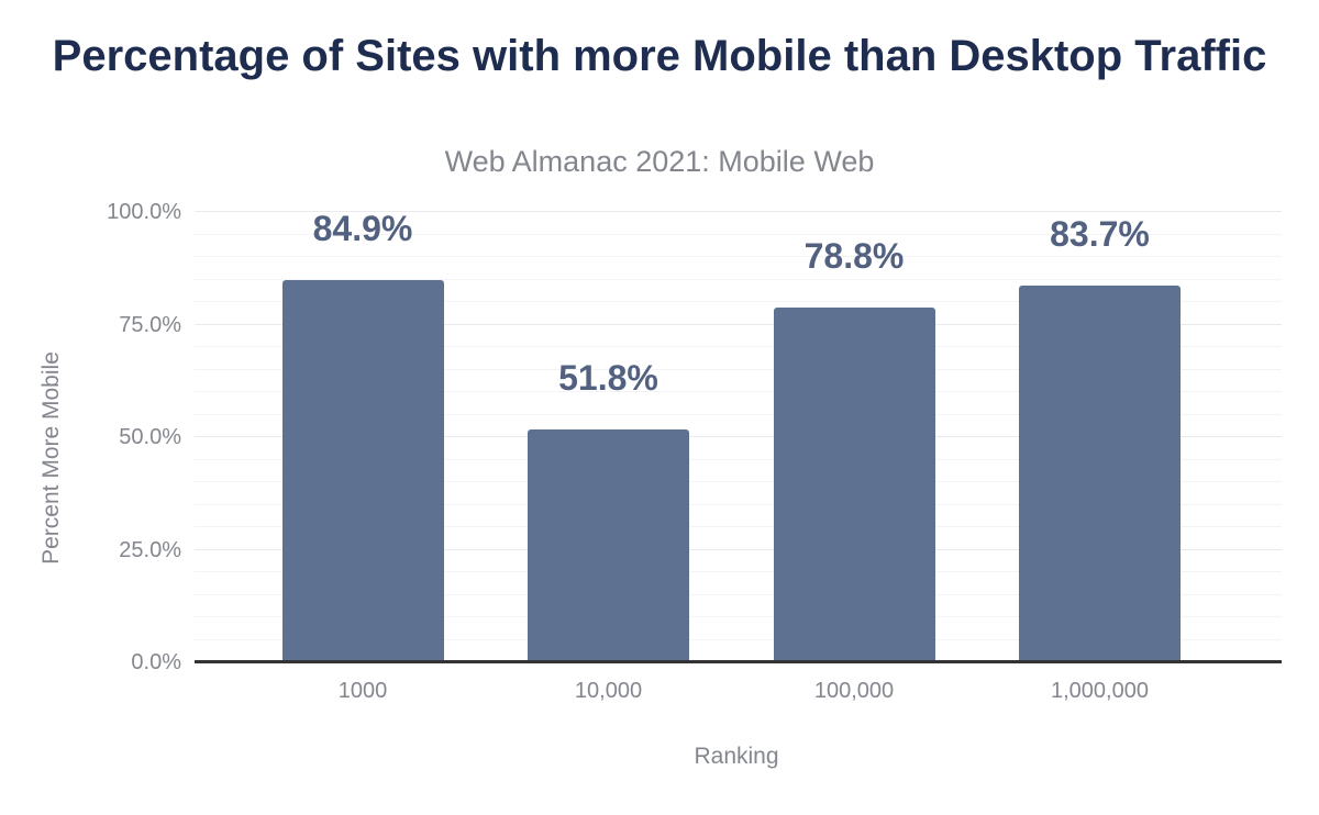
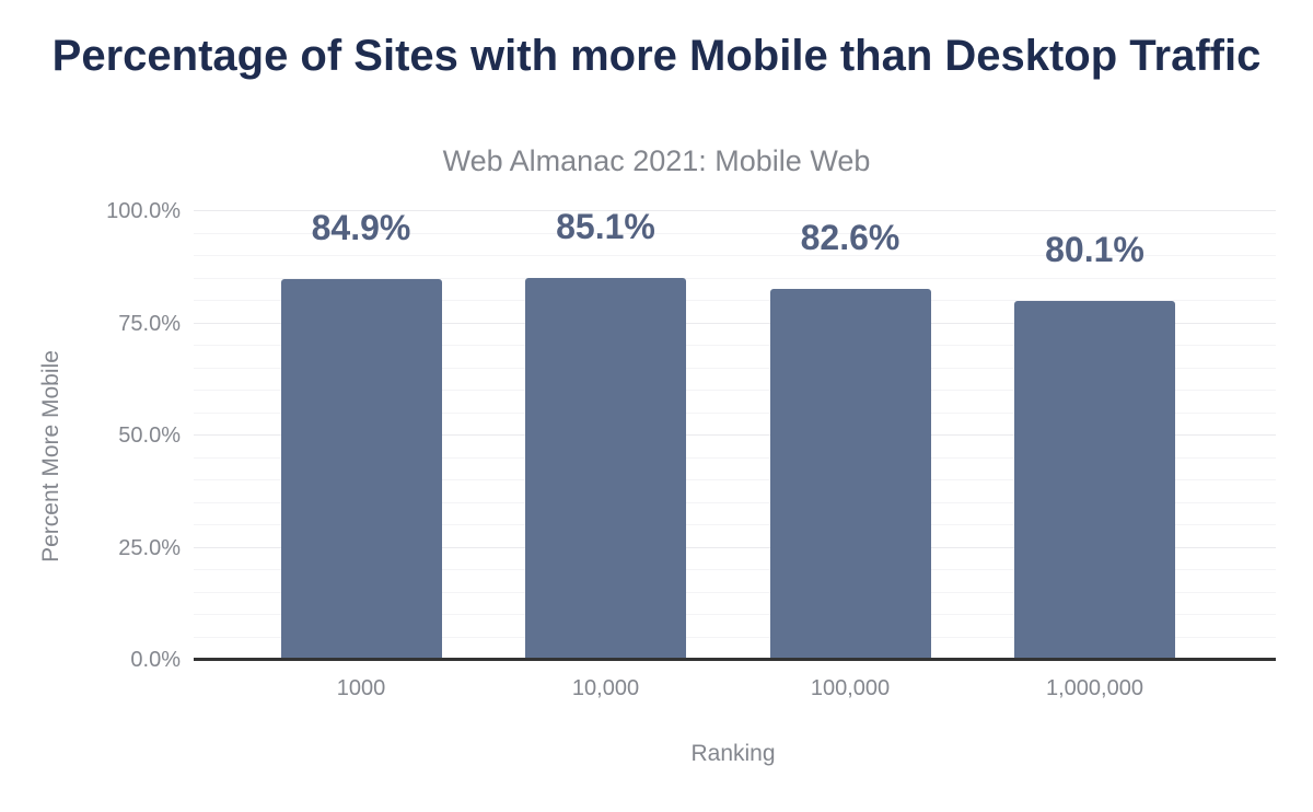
10,000: 51.8% -> 85.1%
100,000: 78.8% -> 82.6%
1,000,000: 83.7% -> 80.1%
